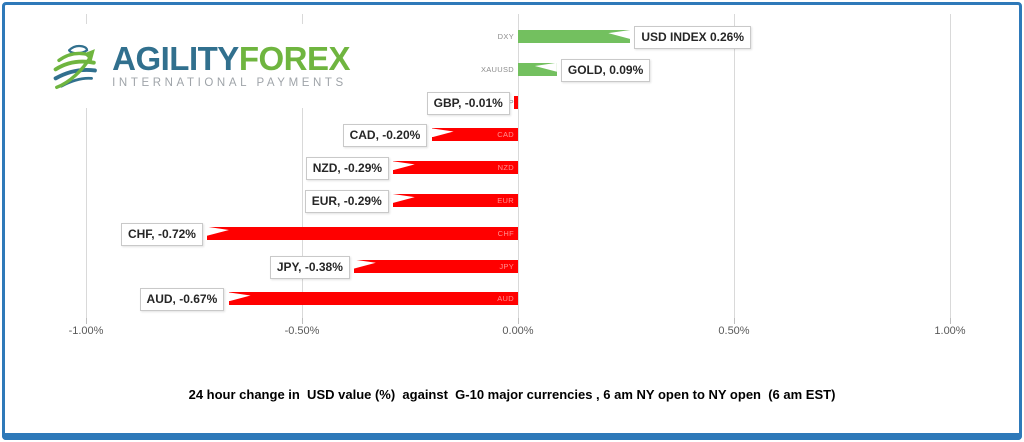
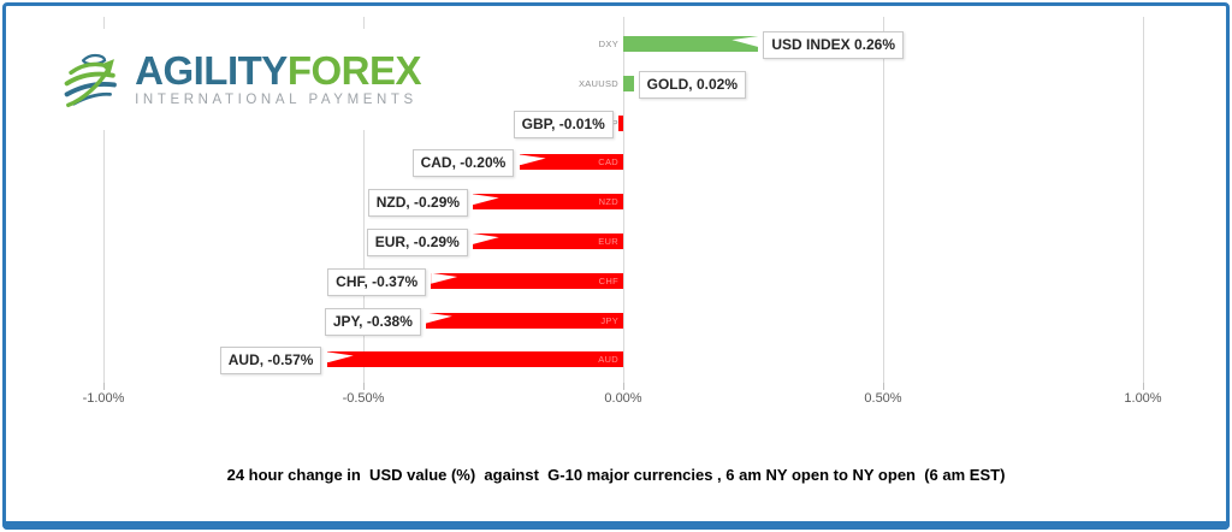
XAUUSD: 0.09% -> 0.02%
CHF: -0.72% -> -0.37%
AUD: -0.67% -> -0.57%
